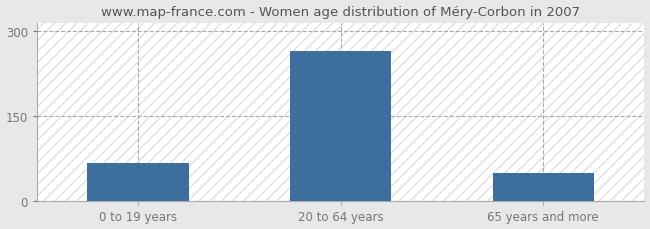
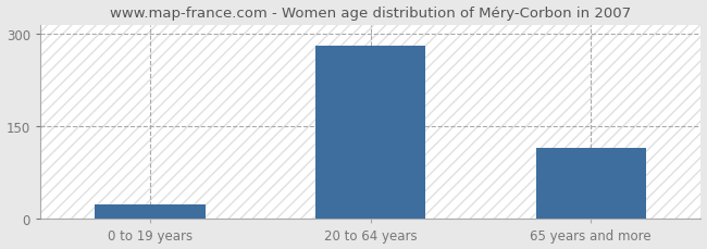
0 to 19 years: 68 -> 24
20 to 64 years: 265 -> 282
65 years and more: 50 -> 116
